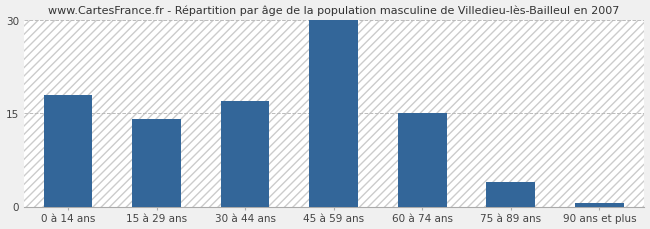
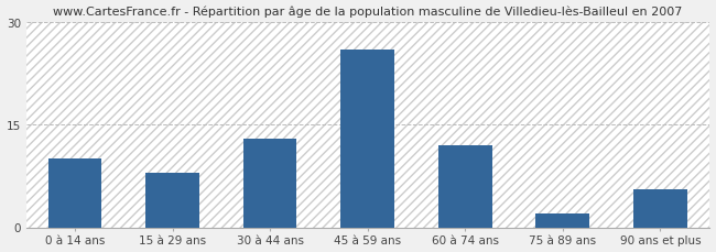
0 à 14 ans: 18.0 -> 10.0
15 à 29 ans: 14.0 -> 8.0
30 à 44 ans: 17.0 -> 13.0
45 à 59 ans: 30.0 -> 26.0
60 à 74 ans: 15.0 -> 12.0
75 à 89 ans: 4.0 -> 2.0
90 ans et plus: 0.5 -> 5.6
